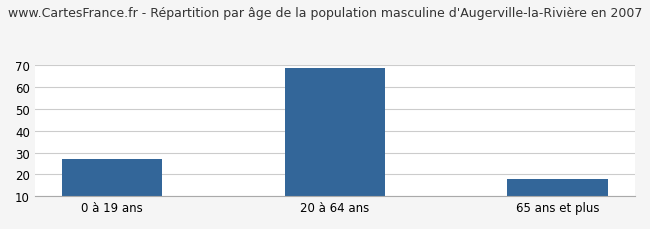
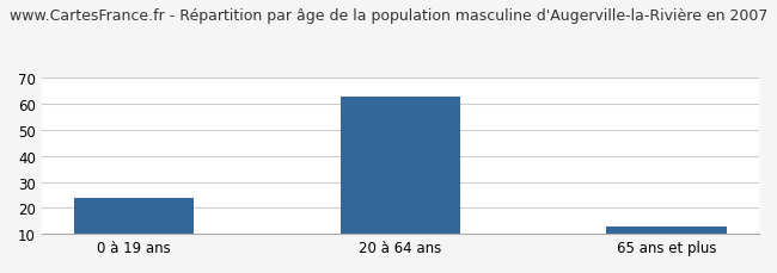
0 à 19 ans: 27 -> 24
20 à 64 ans: 69 -> 63
65 ans et plus: 18 -> 13
